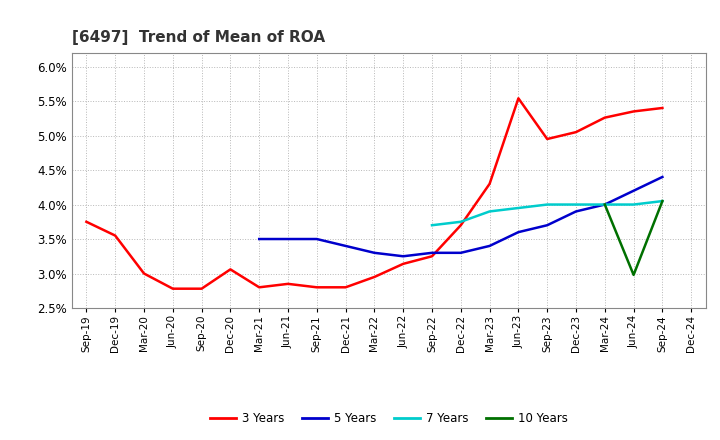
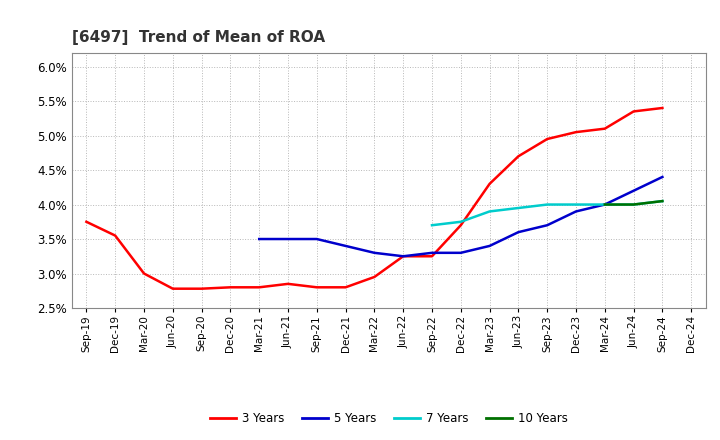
3 Years/Dec-20: 3.06% -> 2.80%
3 Years/Jun-22: 3.14% -> 3.25%
3 Years/Jun-23: 5.54% -> 4.70%
3 Years/Mar-24: 5.26% -> 5.10%
10 Years/Jun-24: 2.98% -> 4.00%
